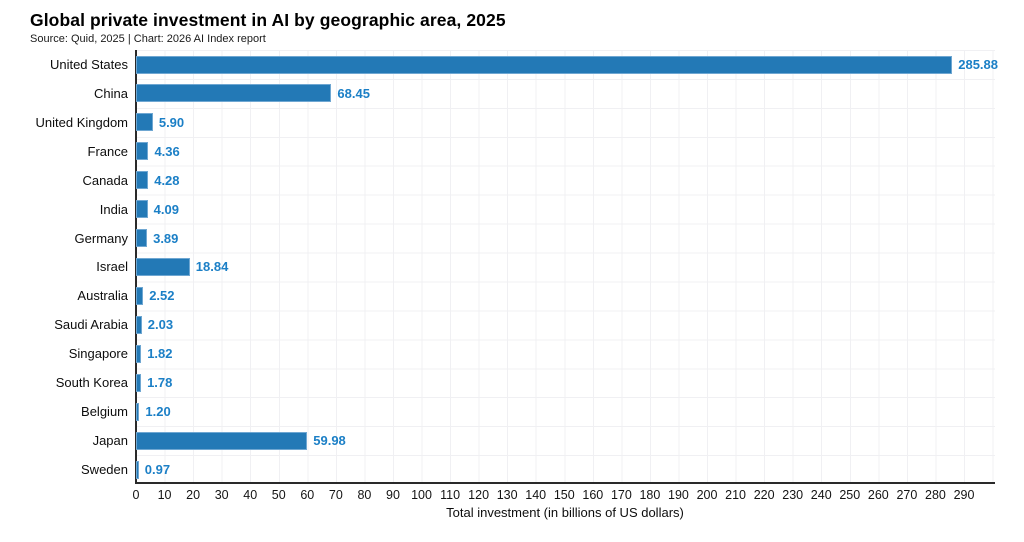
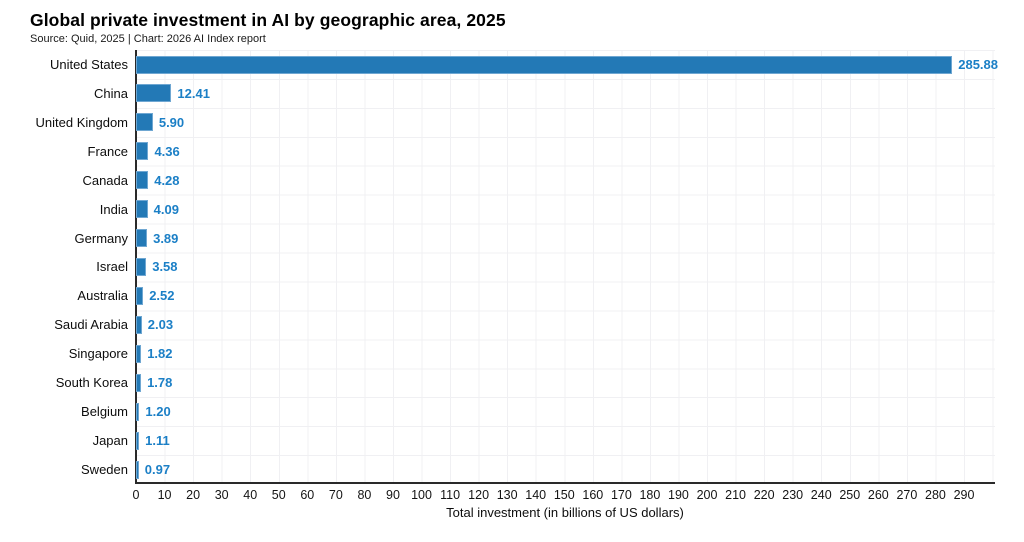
China: 68.45 -> 12.41
Israel: 18.84 -> 3.58
Japan: 59.98 -> 1.11
